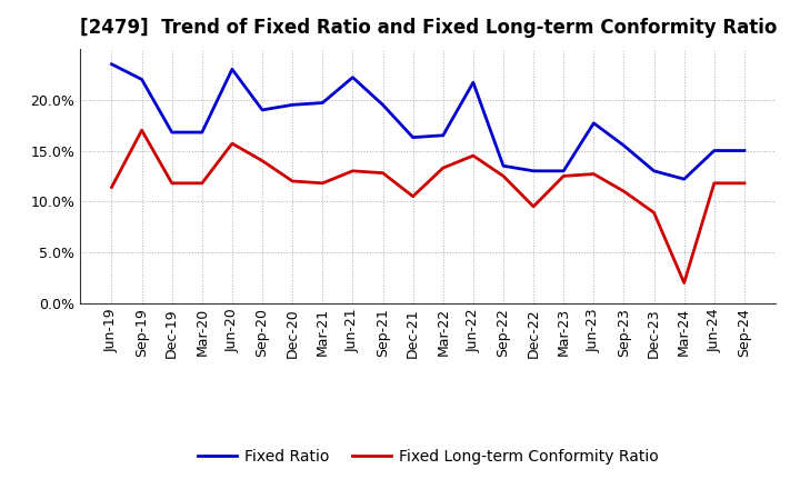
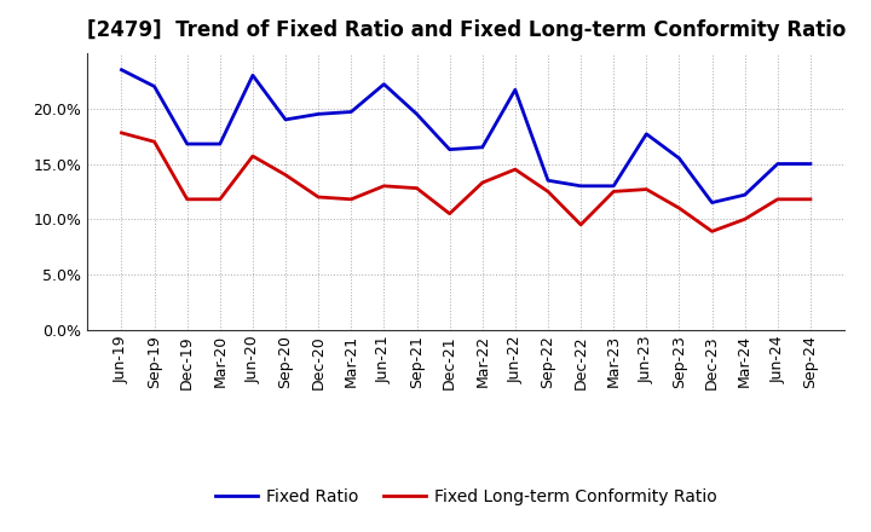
Fixed Long-term Conformity Ratio/Jun-19: 11.4% -> 17.8%
Fixed Ratio/Dec-23: 13.0% -> 11.5%
Fixed Long-term Conformity Ratio/Mar-24: 2.0% -> 10.0%
